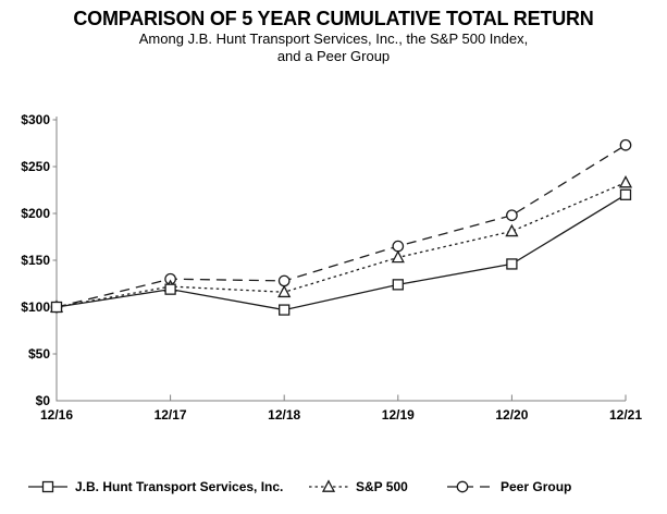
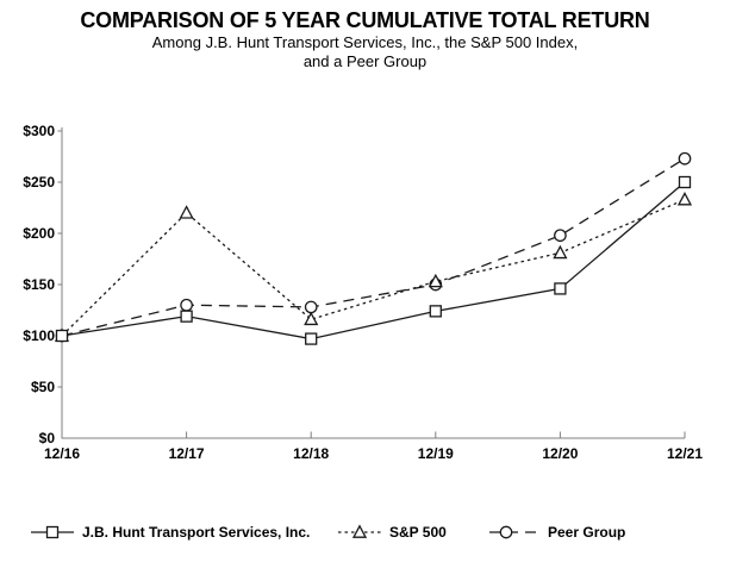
S&P 500/12/17: $120 -> $220
Peer Group/12/19: $160 -> $150
J.B. Hunt Transport Services, Inc./12/21: $220 -> $250
